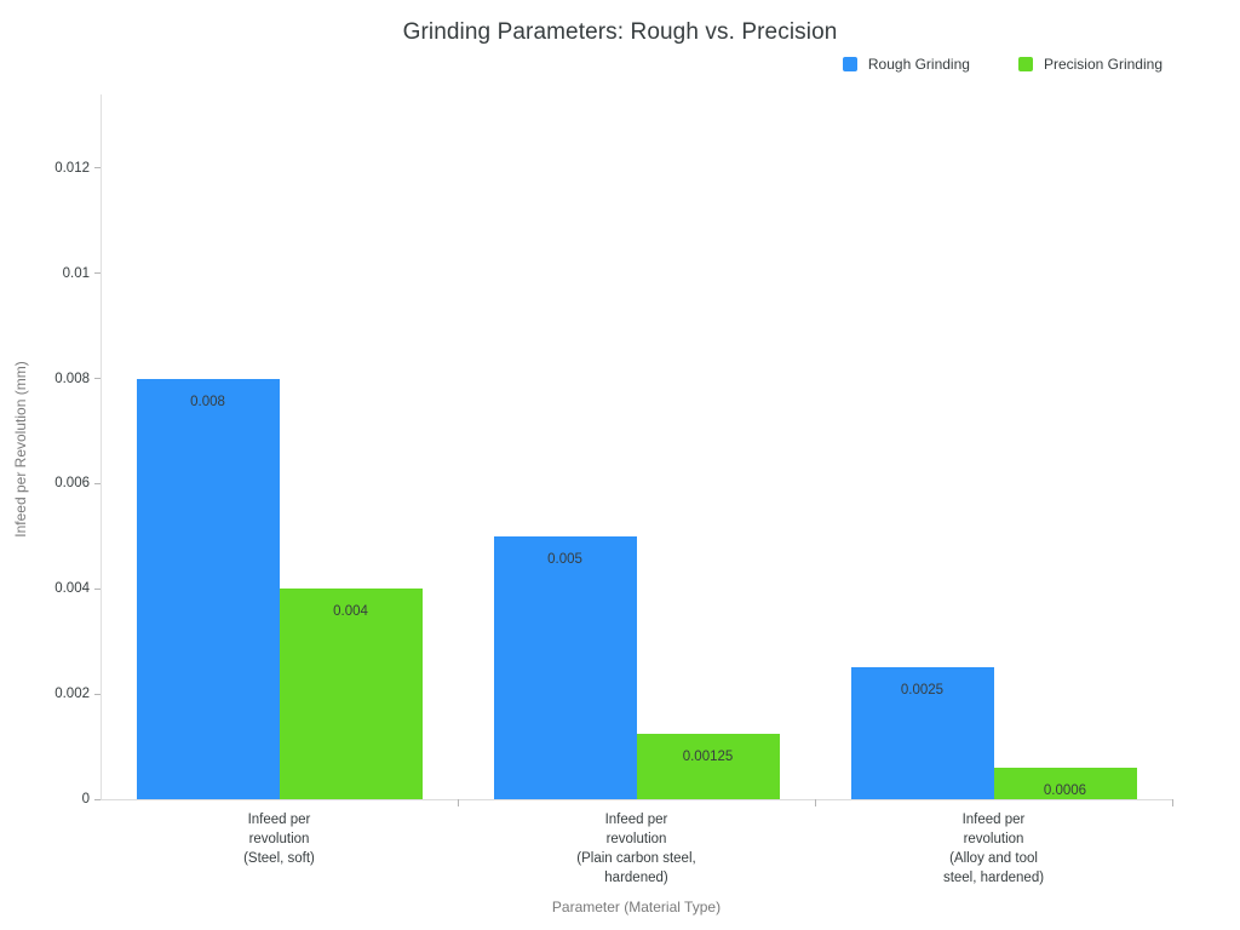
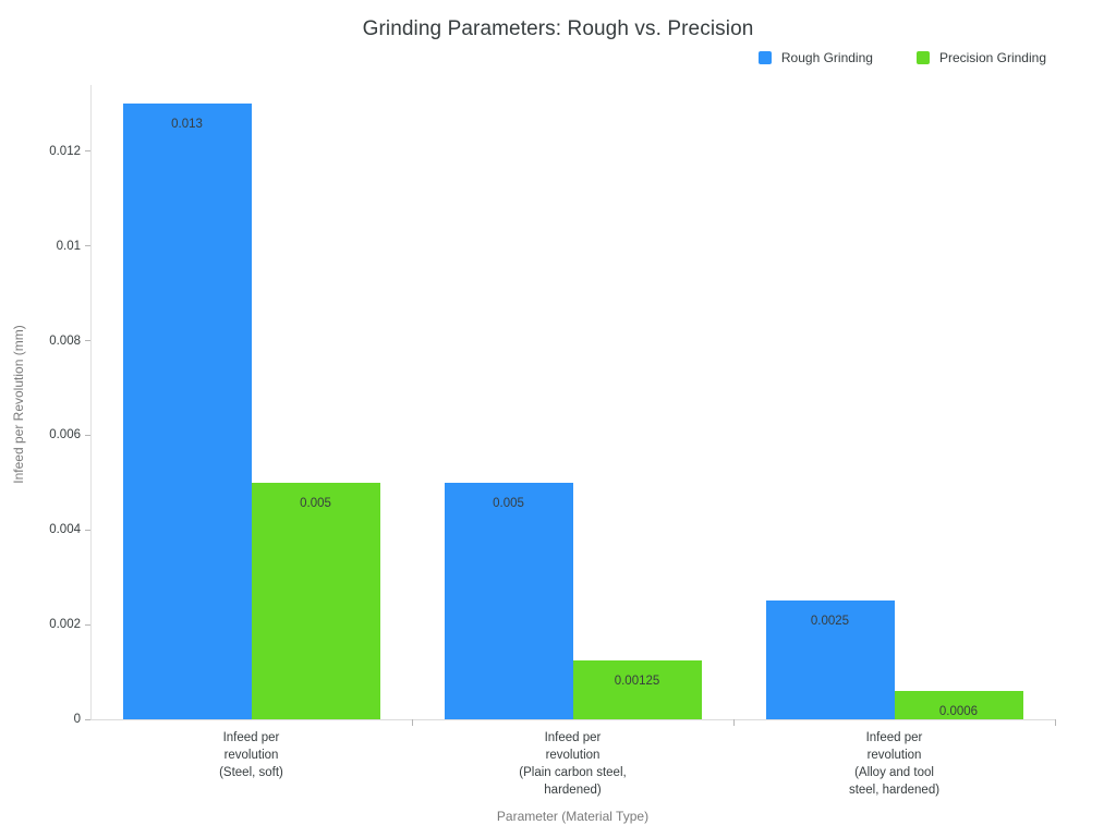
Rough Grinding/Infeed per revolution (Steel, soft): 0.008 -> 0.013
Precision Grinding/Infeed per revolution (Steel, soft): 0.004 -> 0.005
